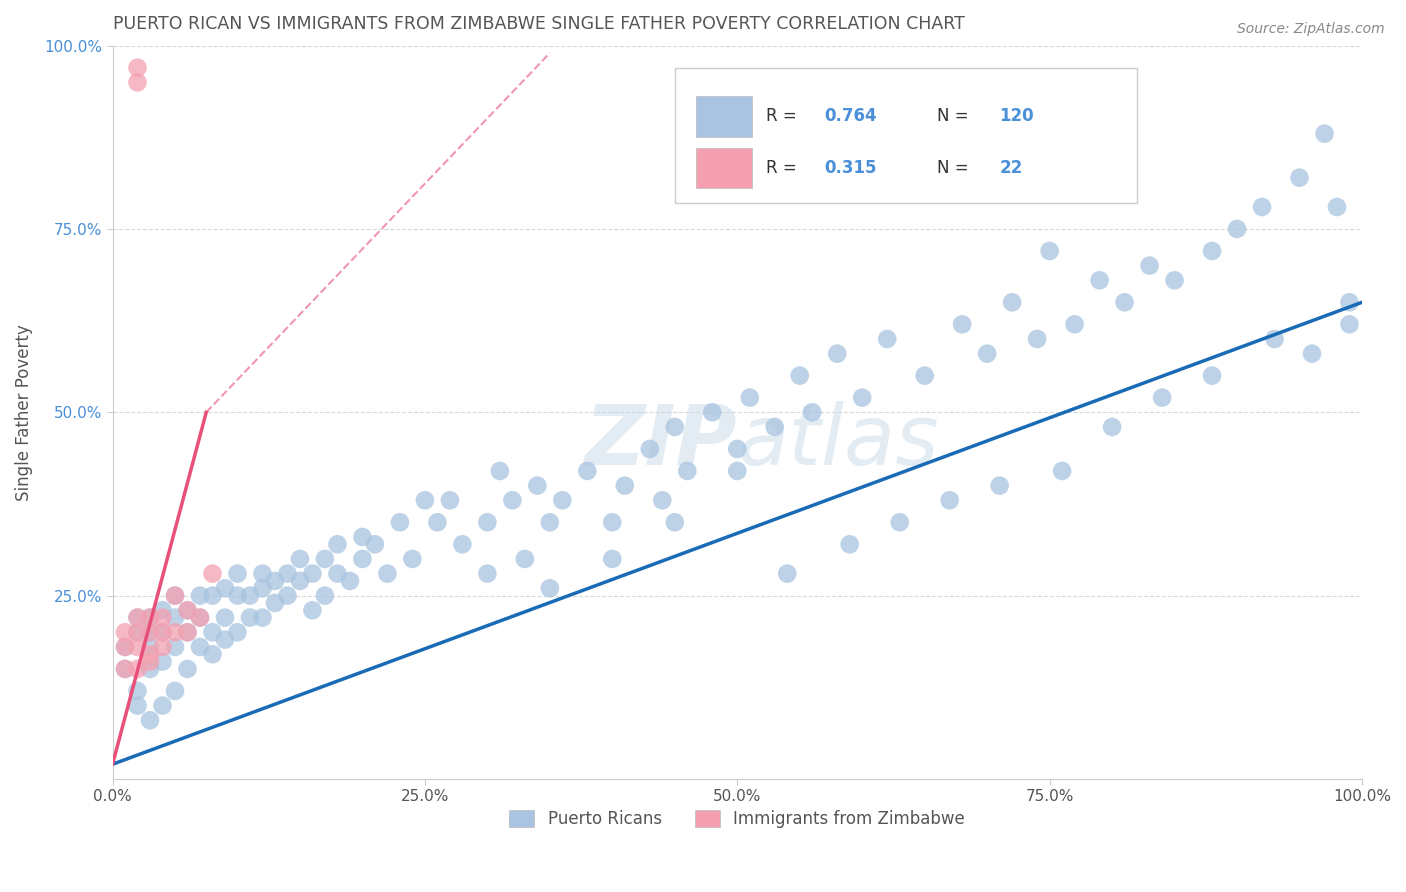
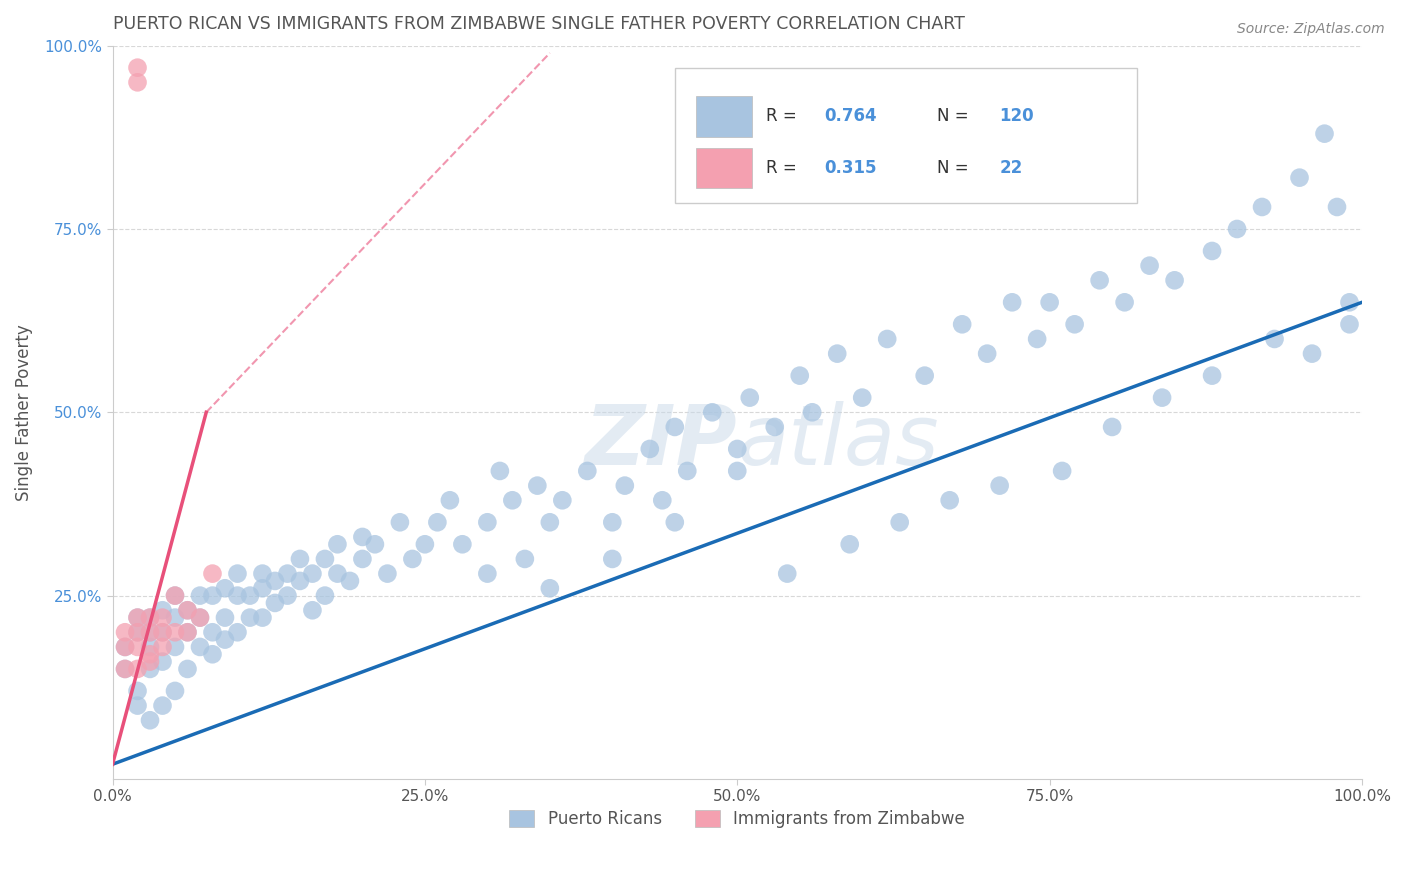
Puerto Ricans/25.0%: 38% -> 32%
Puerto Ricans/75.0%: 72% -> 65%
